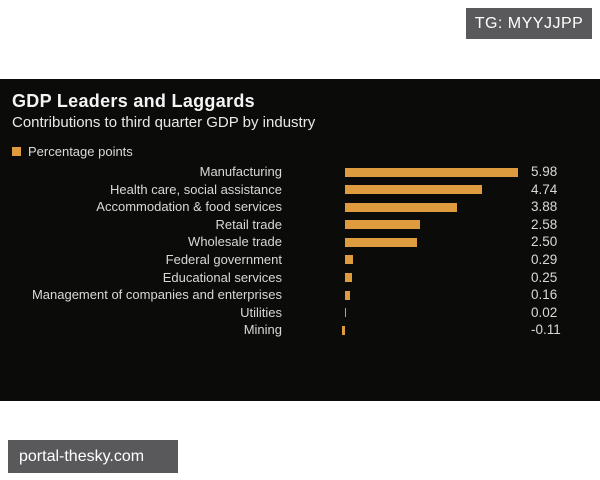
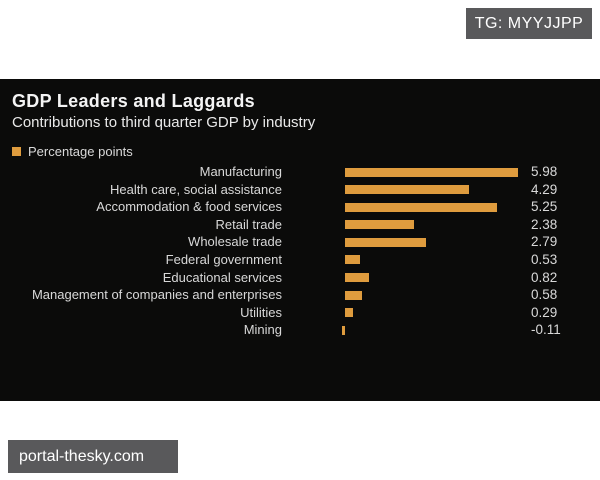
Health care, social assistance: 4.74 -> 4.29
Accommodation & food services: 3.88 -> 5.25
Retail trade: 2.58 -> 2.38
Wholesale trade: 2.50 -> 2.79
Federal government: 0.29 -> 0.53
Educational services: 0.25 -> 0.82
Management of companies and enterprises: 0.16 -> 0.58
Utilities: 0.02 -> 0.29
